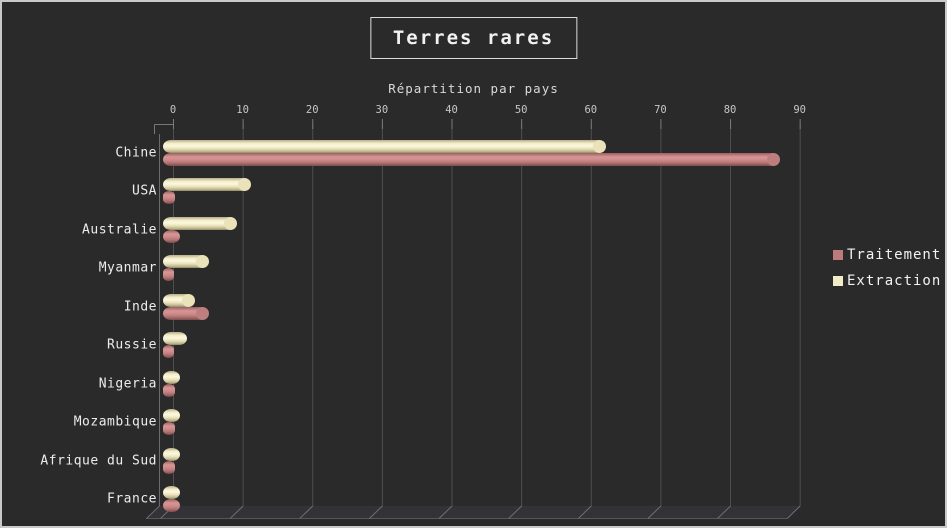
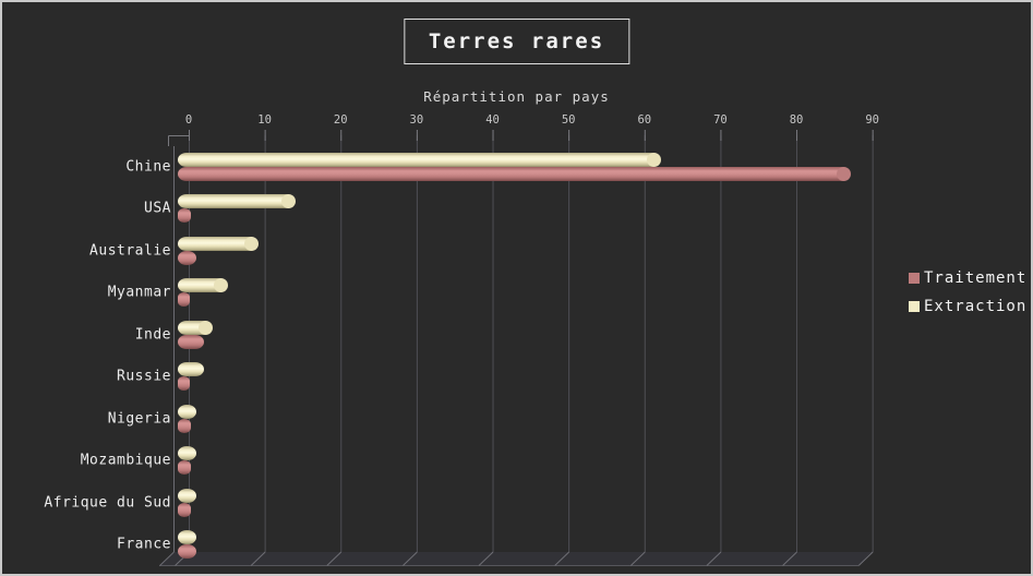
Extraction/USA: 11 -> 14
Traitement/Inde: 5 -> 2
